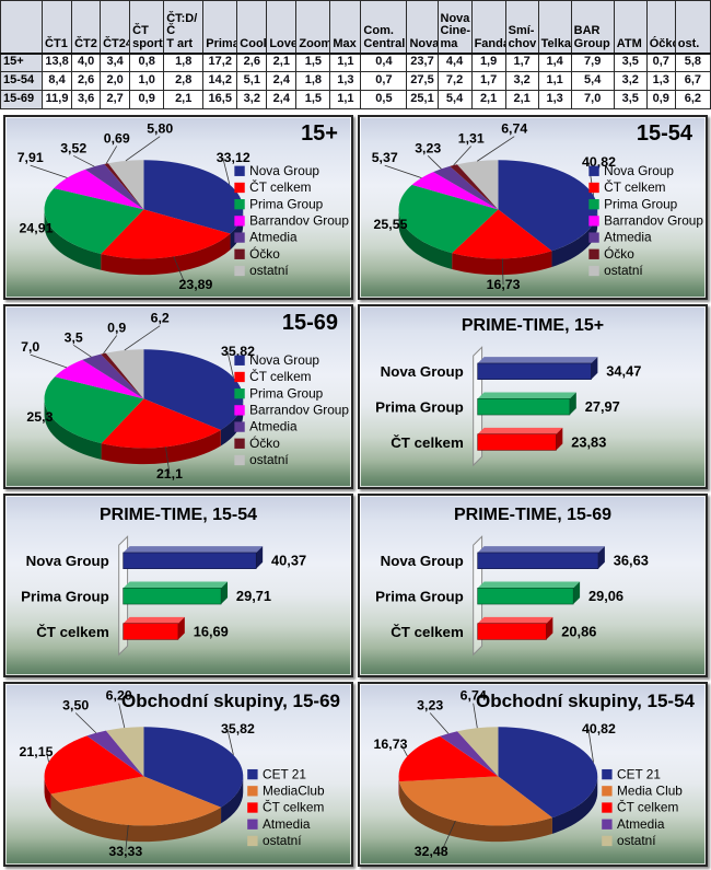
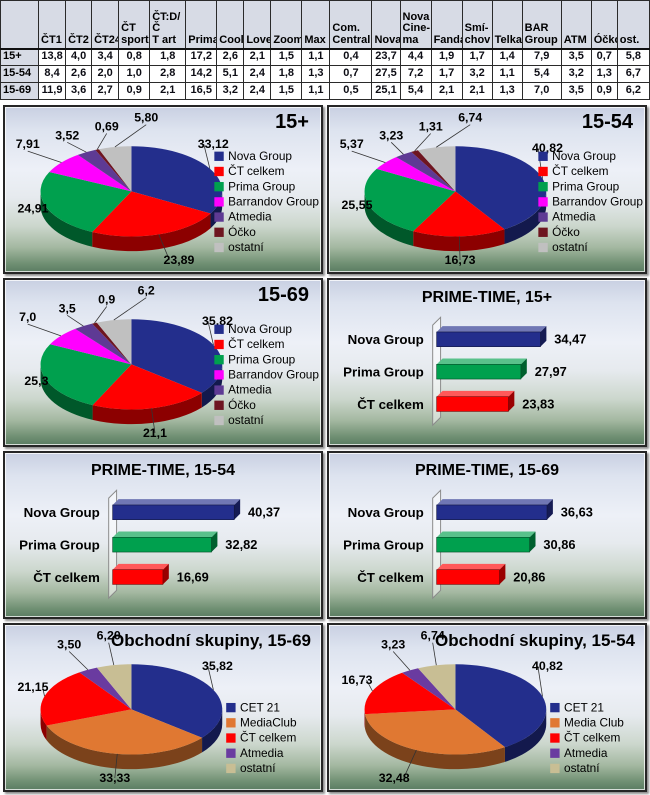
PRIME-TIME, 15-54/Prima Group: 29,71 -> 32,82
PRIME-TIME, 15-69/Prima Group: 29,06 -> 30,86
